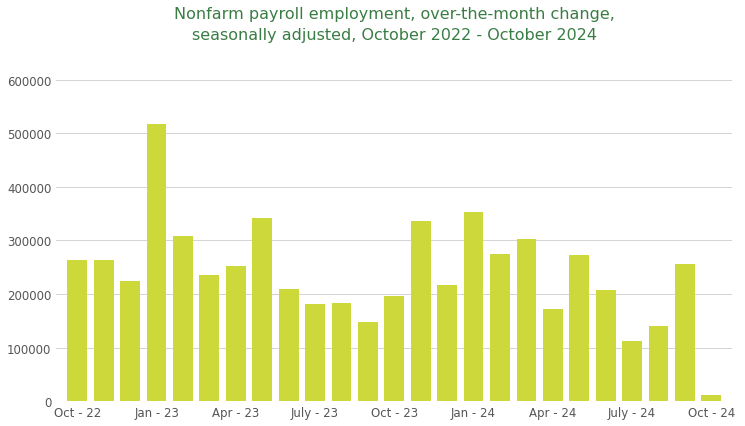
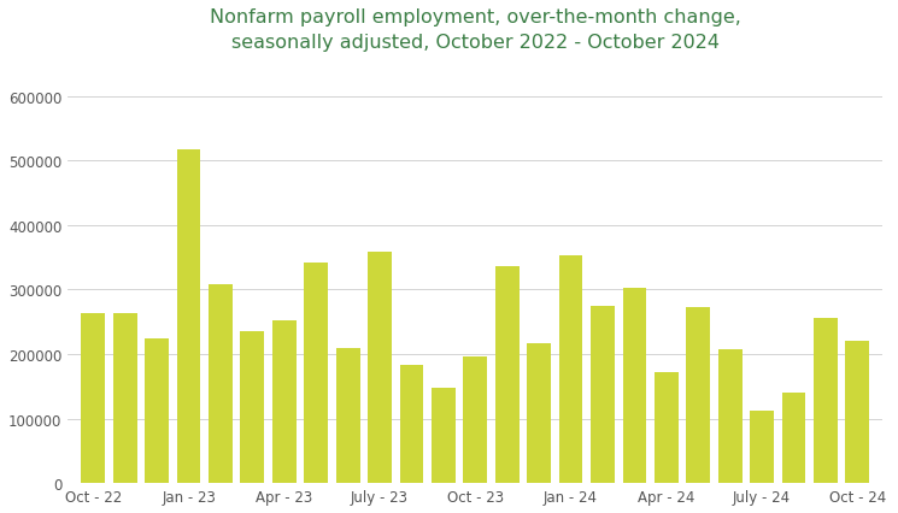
July - 23: 181000 -> 358000
Oct - 24: 12000 -> 220000
